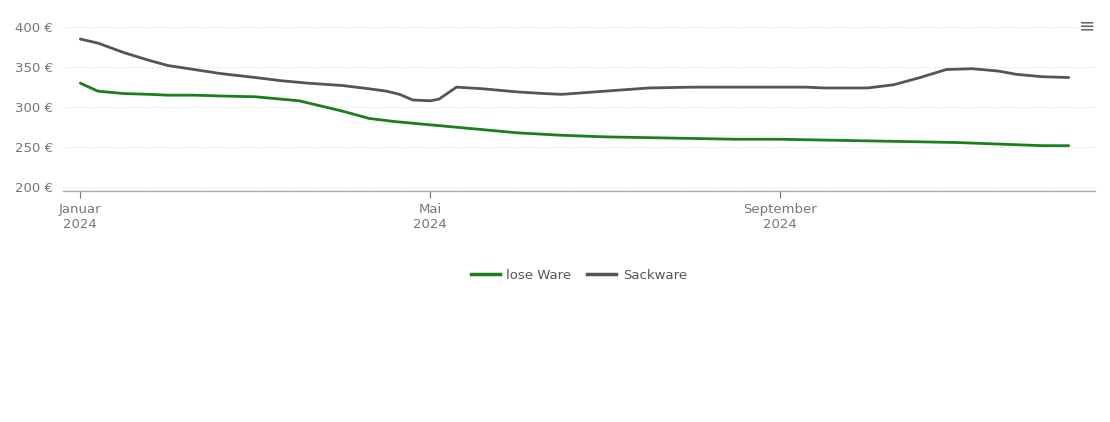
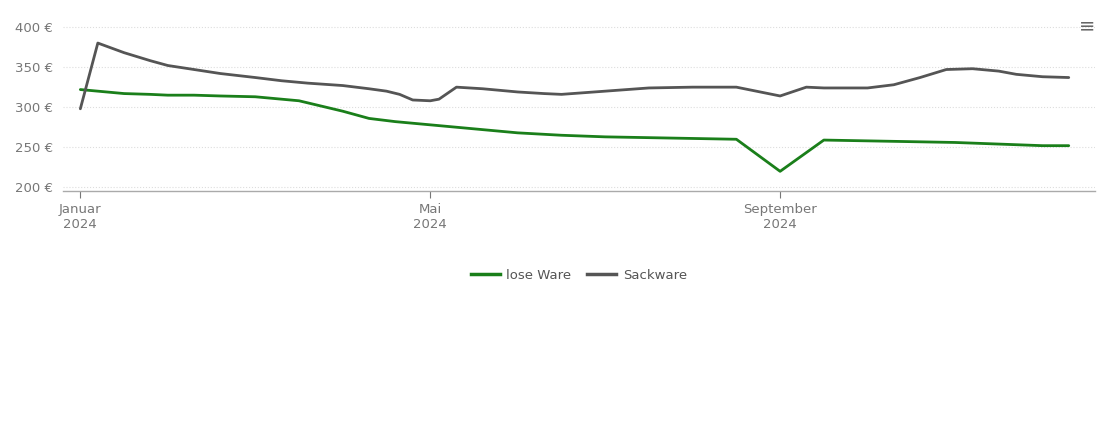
lose Ware/Januar 2024: 330 € -> 322 €
Sackware/Januar 2024: 385 € -> 298 €
lose Ware/September 2024: 260 € -> 220 €
Sackware/September 2024: 325 € -> 314 €
